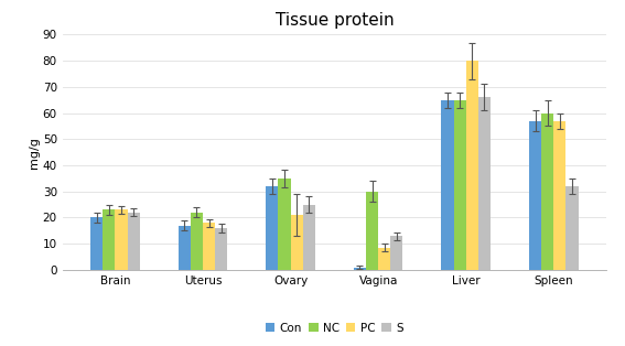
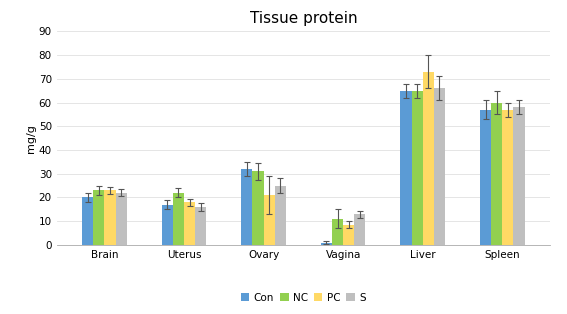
NC/Ovary: 35 -> 31
NC/Vagina: 30 -> 11
PC/Liver: 80.0 -> 73.0
S/Spleen: 32 -> 58
